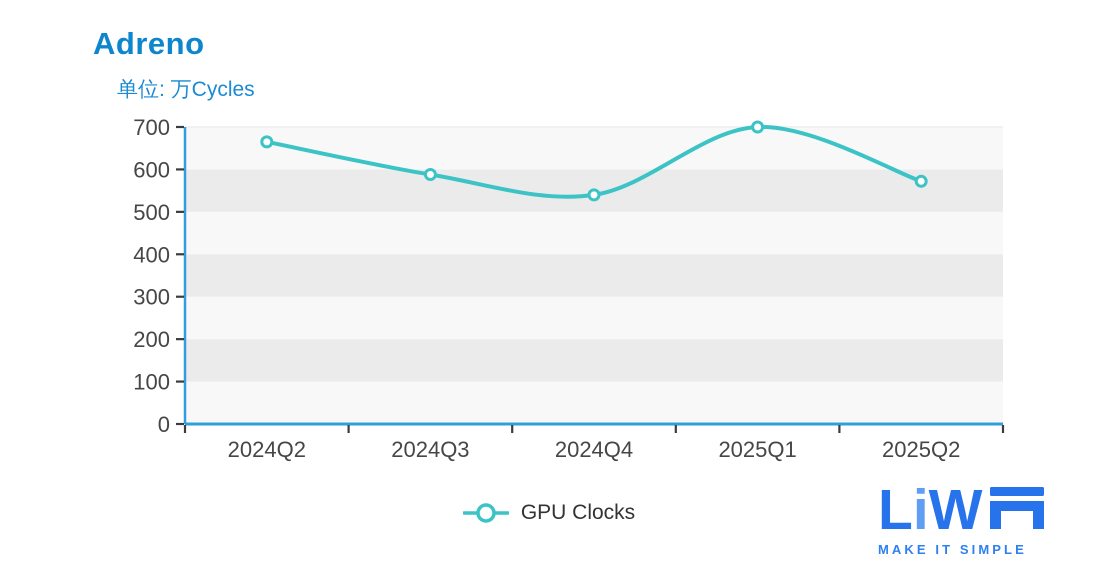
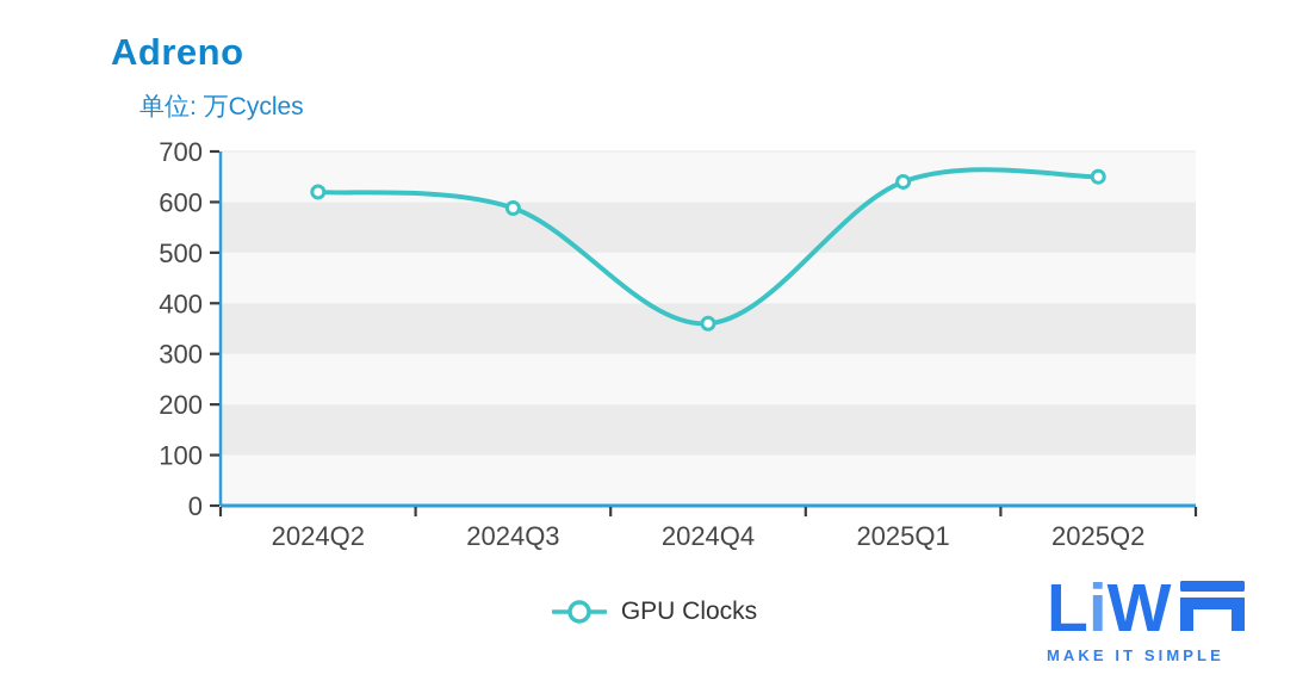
2024Q2: 660 -> 620
2024Q4: 540 -> 360
2025Q1: 700 -> 640
2025Q2: 570 -> 650
